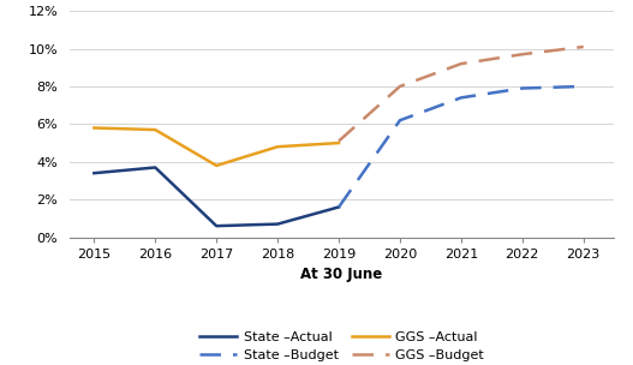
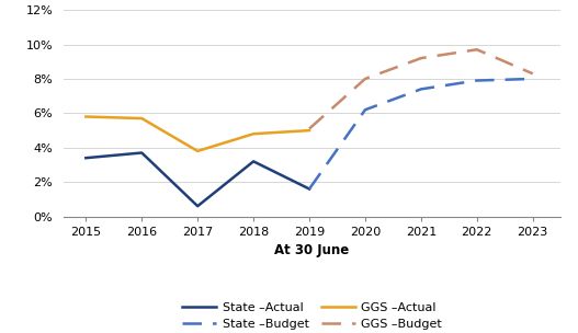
State –Actual/2018: 0.7% -> 3.2%
GGS –Budget/2023: 10.1% -> 8.3%
